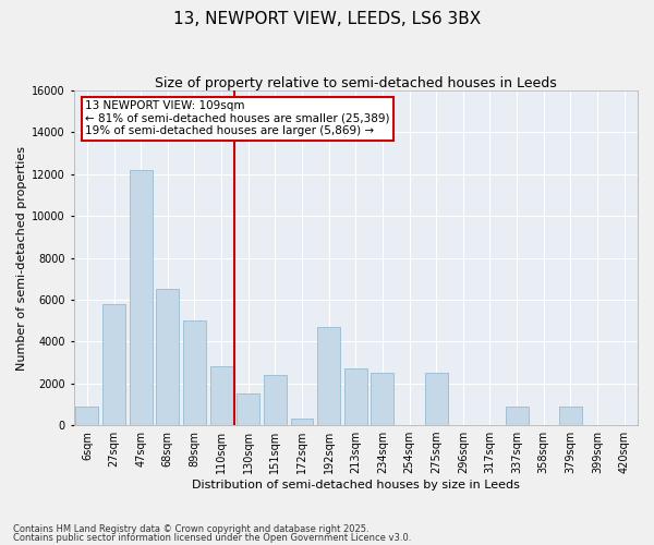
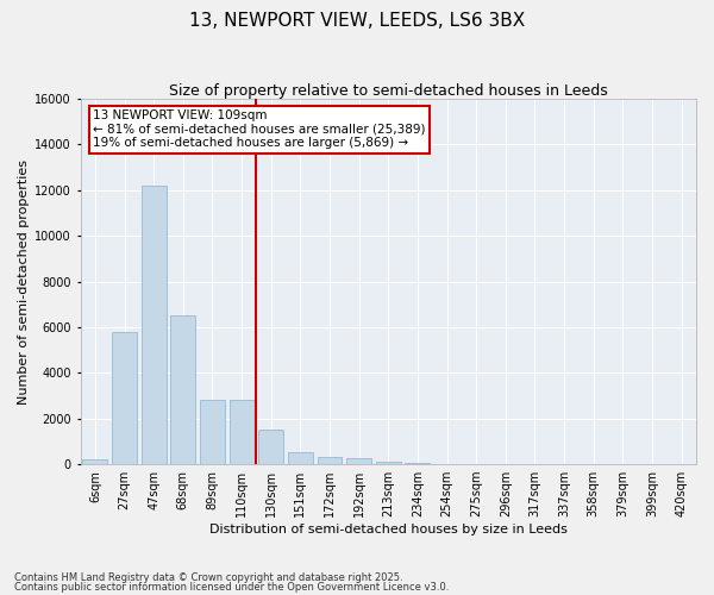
6sqm: 900 -> 200
89sqm: 5000 -> 2800
151sqm: 2400 -> 500
192sqm: 4700 -> 200
213sqm: 2700 -> 100
234sqm: 2500 -> 0
275sqm: 2500 -> 0
337sqm: 900 -> 0
379sqm: 900 -> 0
